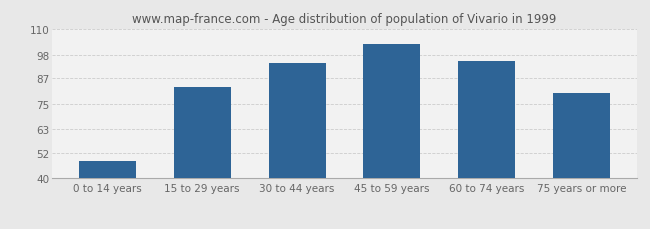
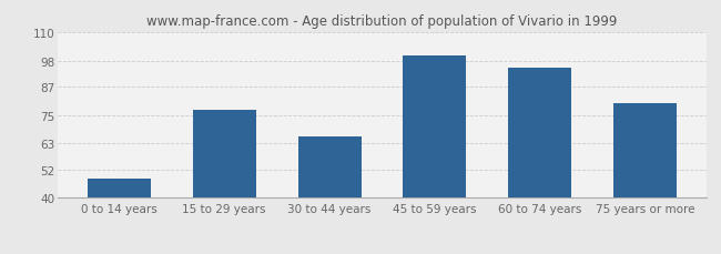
15 to 29 years: 83 -> 77
30 to 44 years: 94 -> 66
45 to 59 years: 103 -> 100
